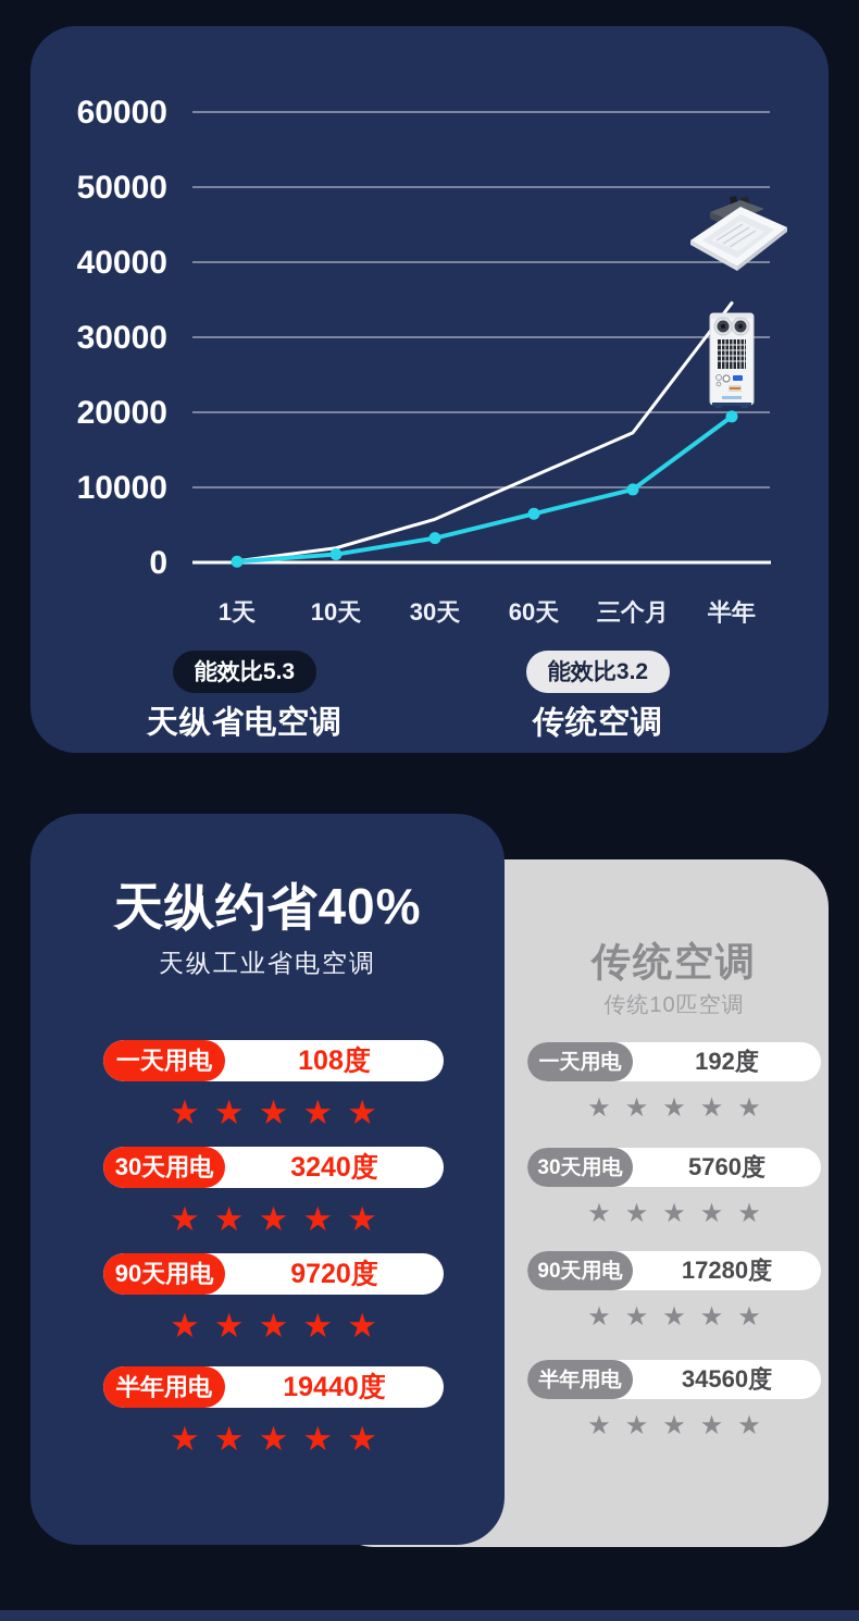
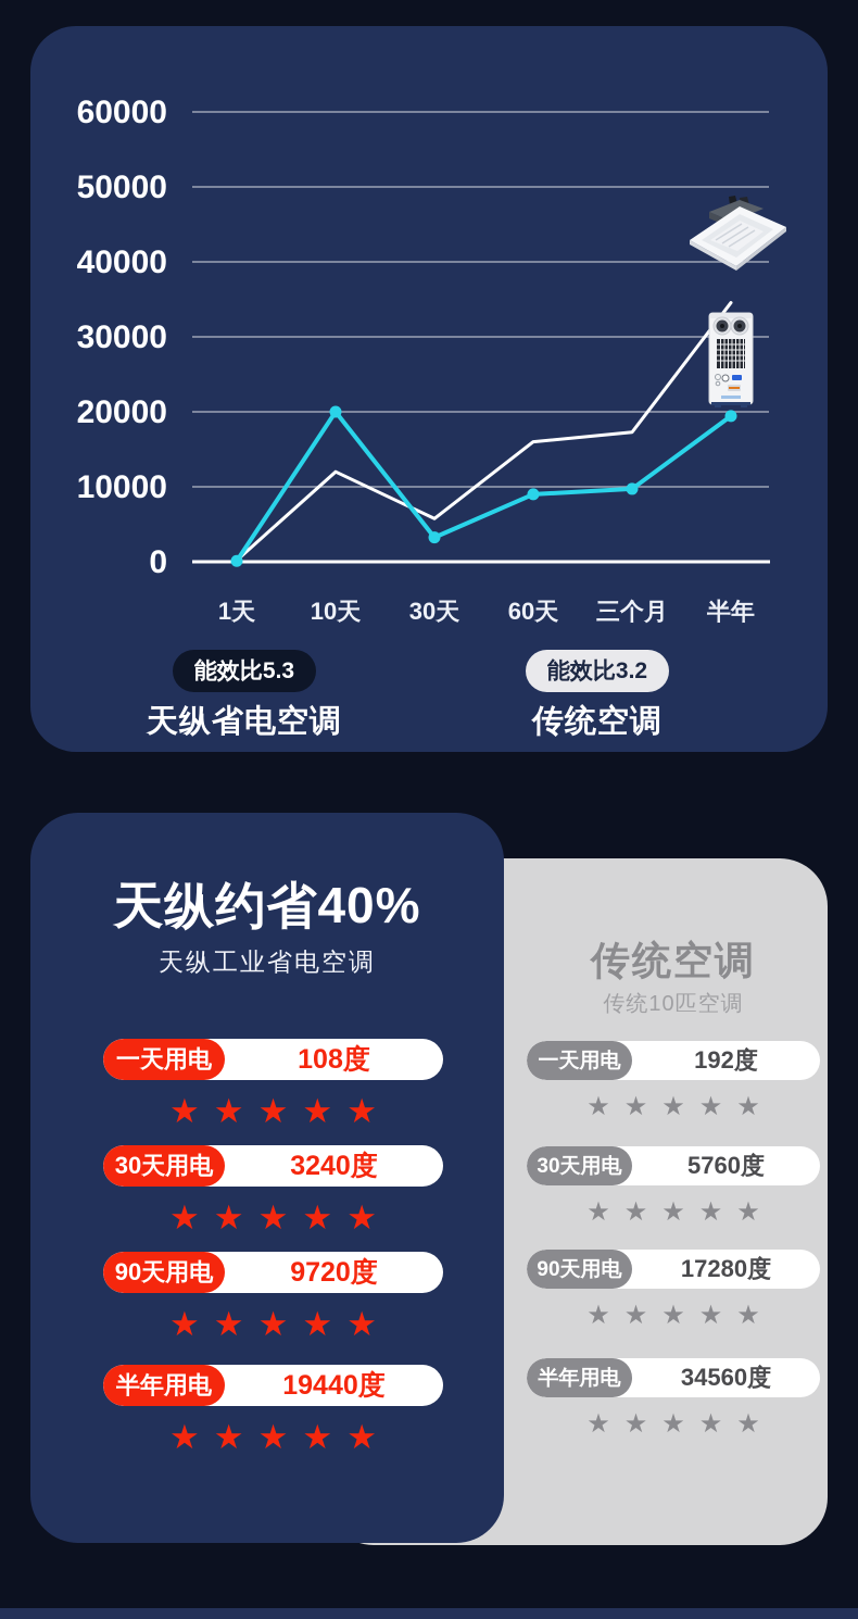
天纵省电空调/10天: 1000 -> 20000
传统空调/10天: 2000 -> 12000
天纵省电空调/60天: 6000 -> 9000
传统空调/60天: 12000 -> 16000
